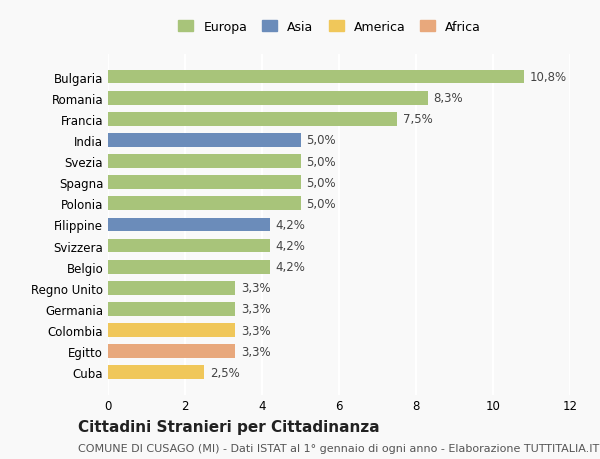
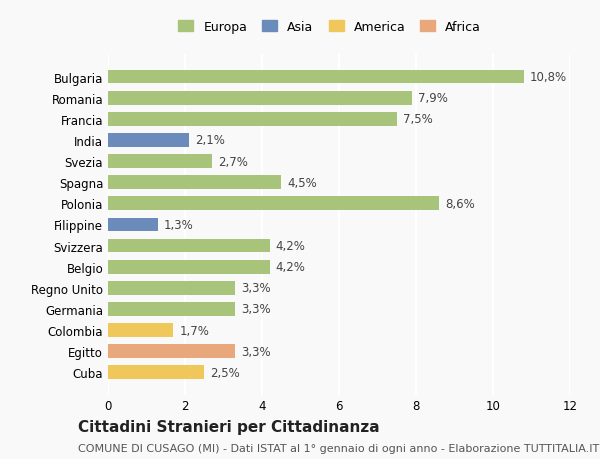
Romania: 8,3% -> 7,9%
India: 5,0% -> 2,1%
Svezia: 5,0% -> 2,7%
Spagna: 5,0% -> 4,5%
Polonia: 5,0% -> 8,6%
Filippine: 4,2% -> 1,3%
Colombia: 3,3% -> 1,7%
